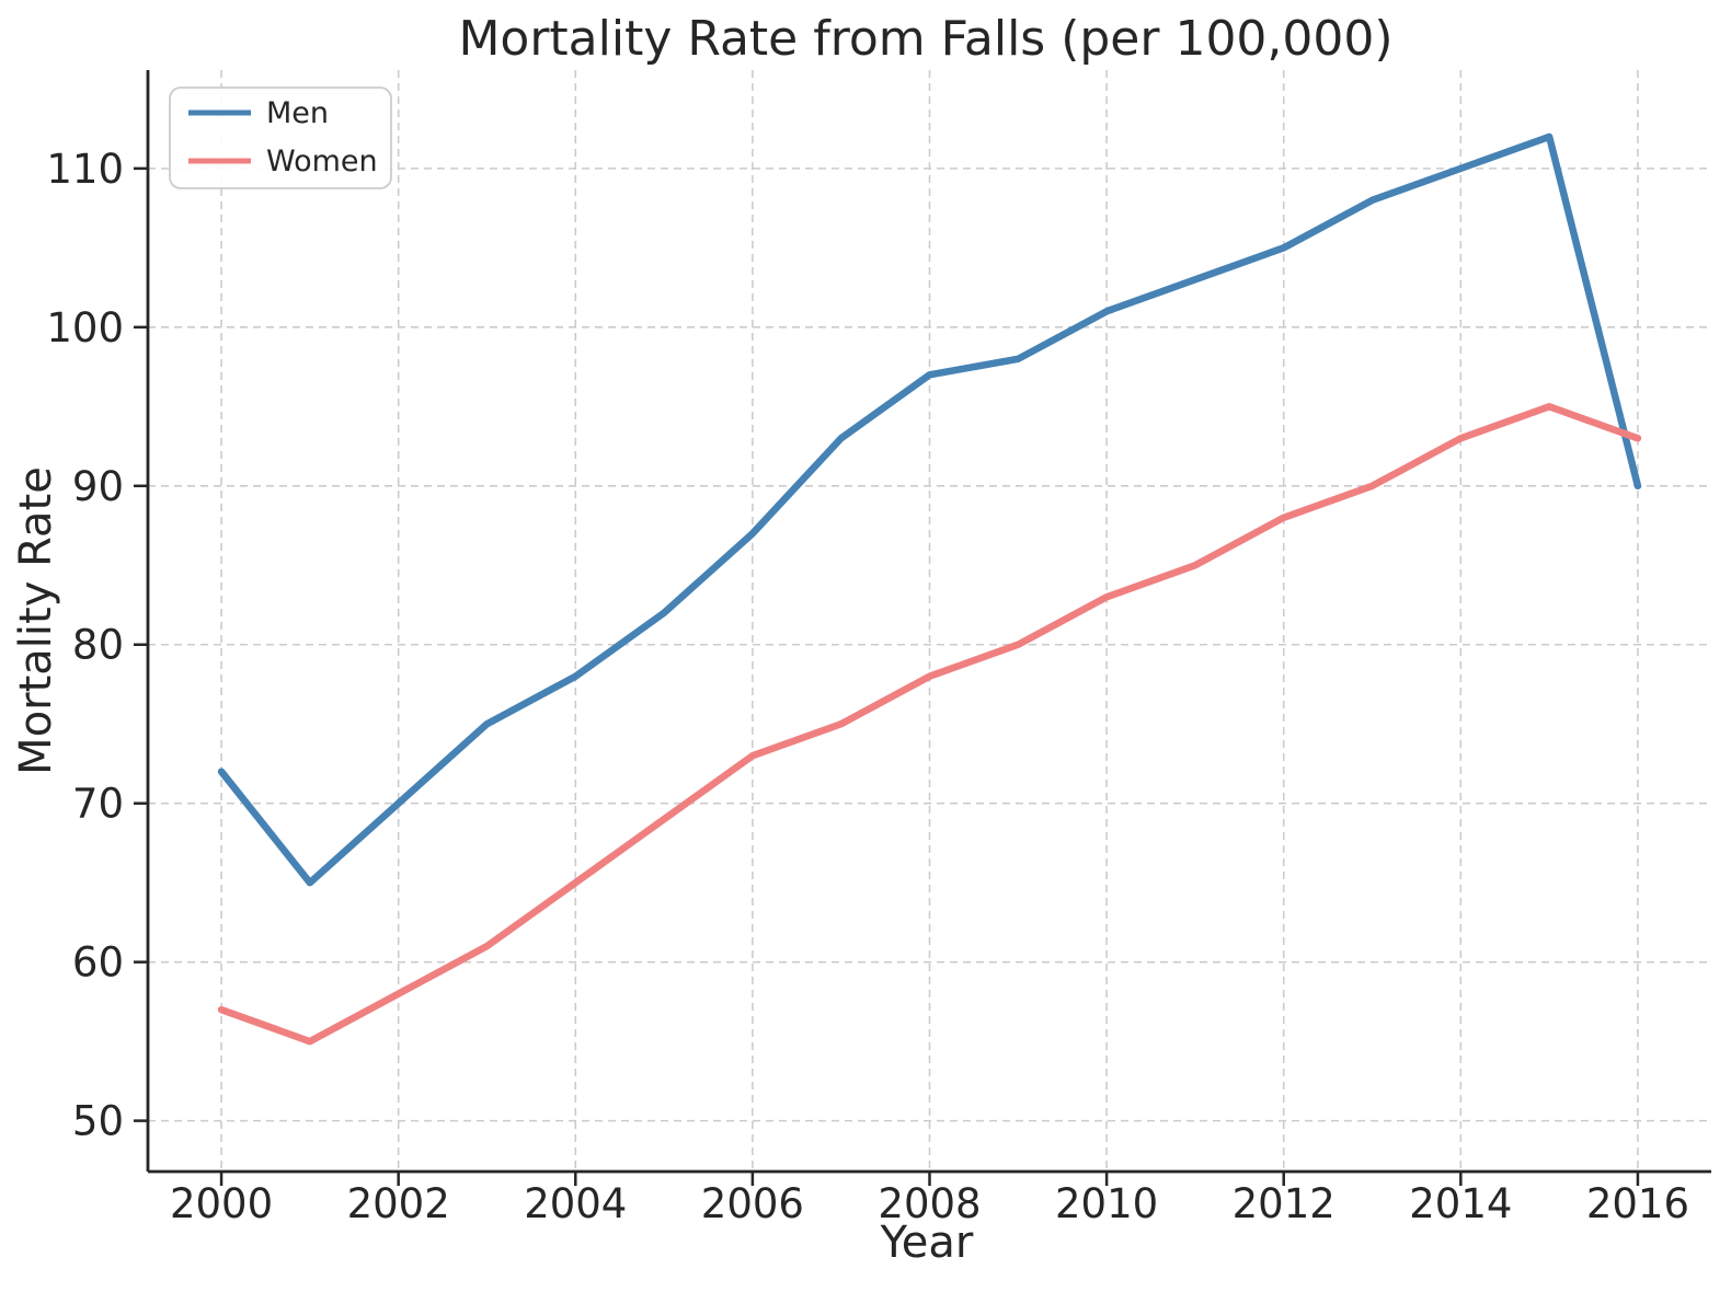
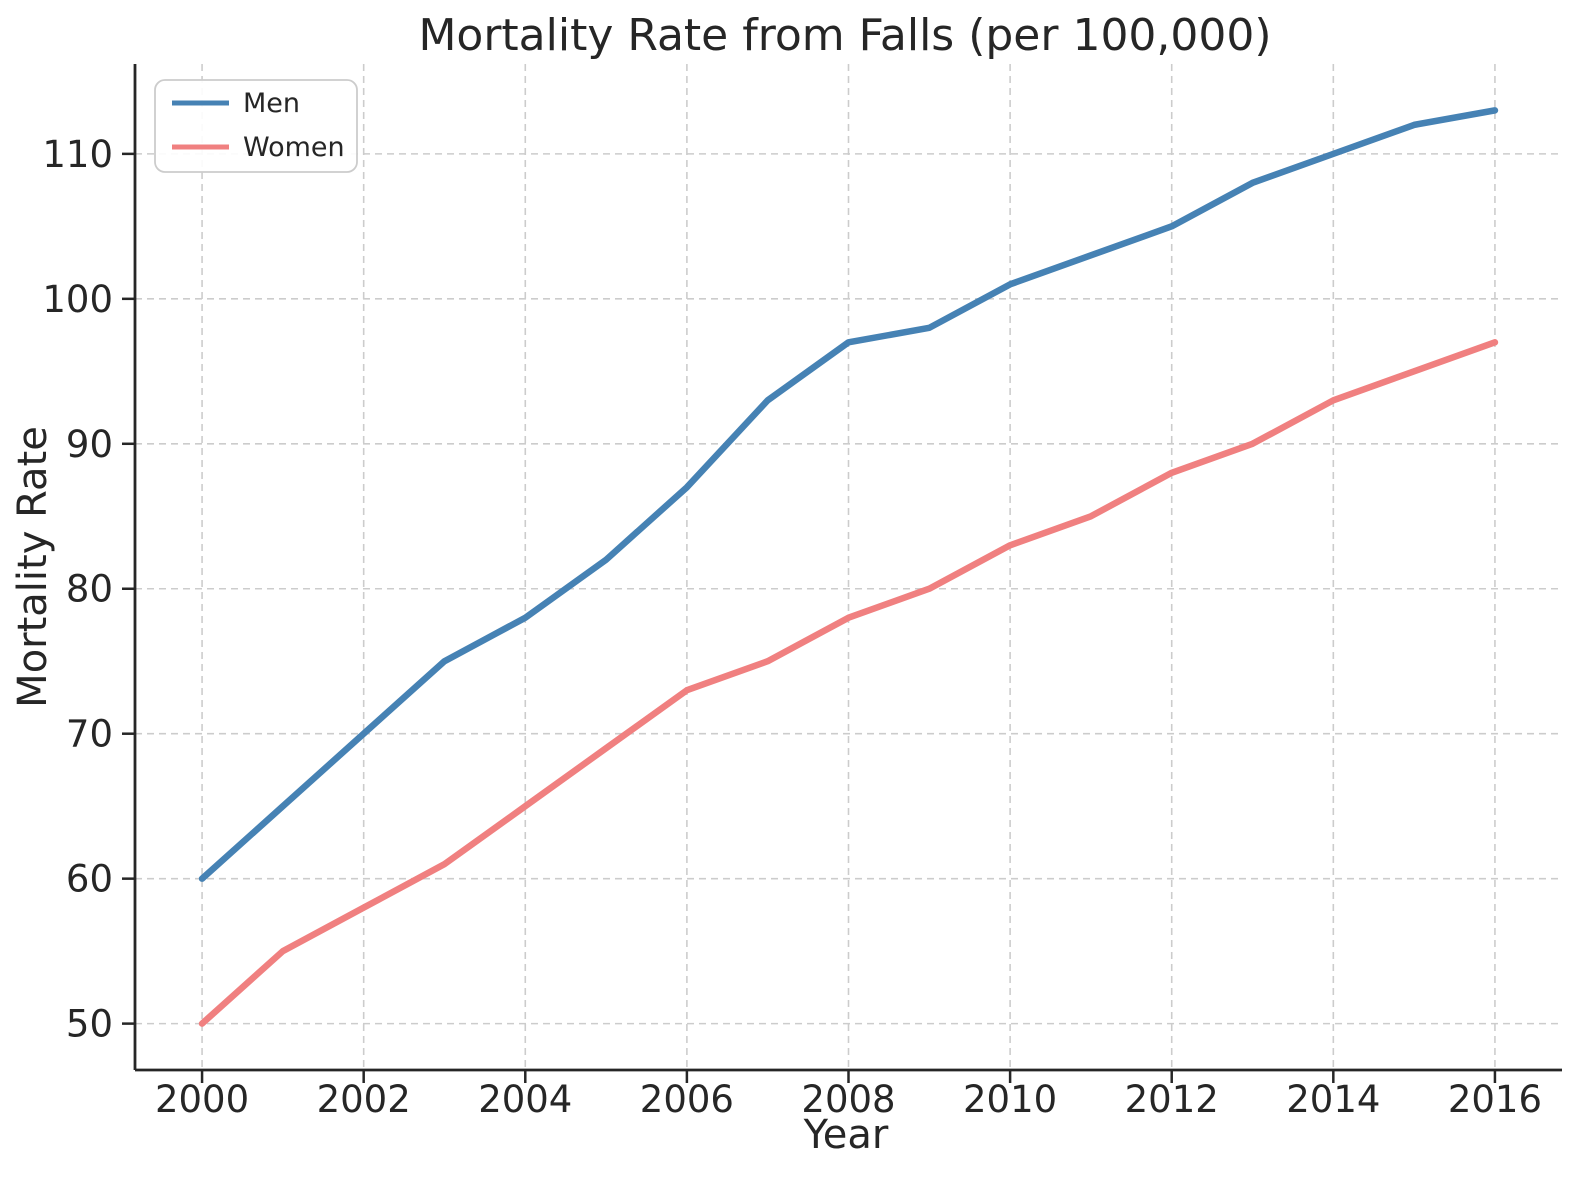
Men/2000: 72 -> 60
Women/2000: 57 -> 50
Men/2016: 90 -> 113
Women/2016: 93 -> 97
